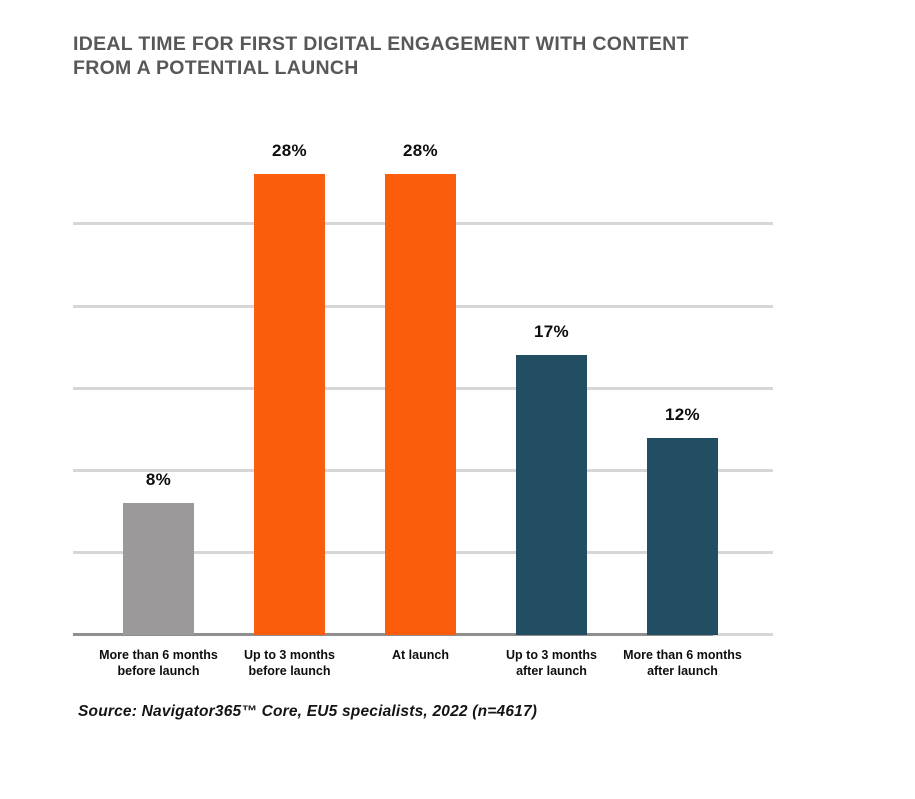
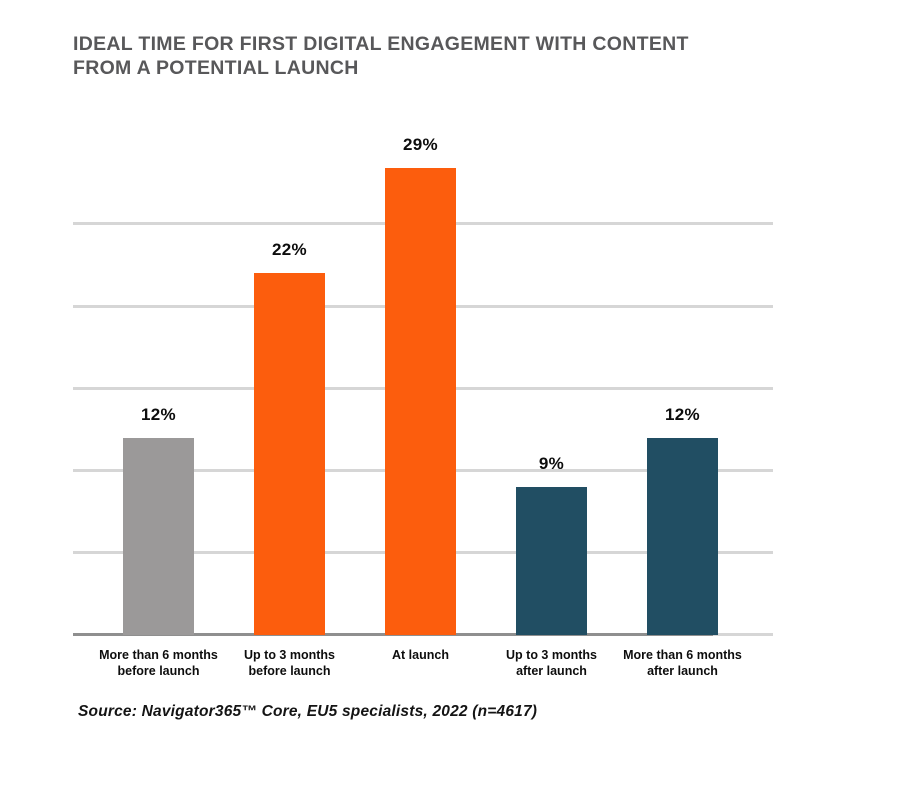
More than 6 months before launch: 8% -> 12%
Up to 3 months before launch: 28% -> 22%
At launch: 28% -> 29%
Up to 3 months after launch: 17% -> 9%
